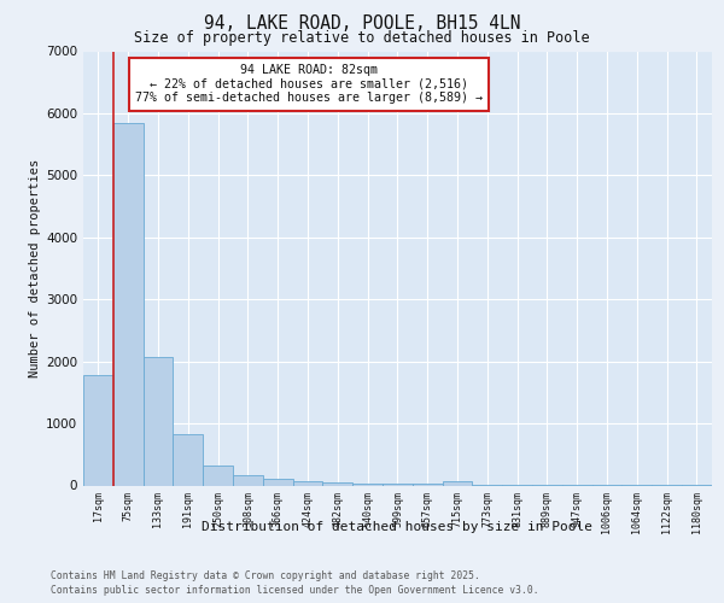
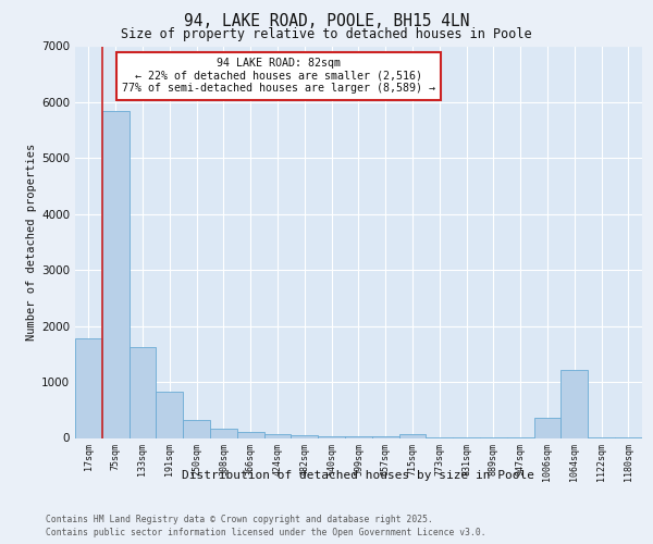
133sqm: 2080 -> 1620
1006sqm: 0 -> 360
1064sqm: 0 -> 1220
